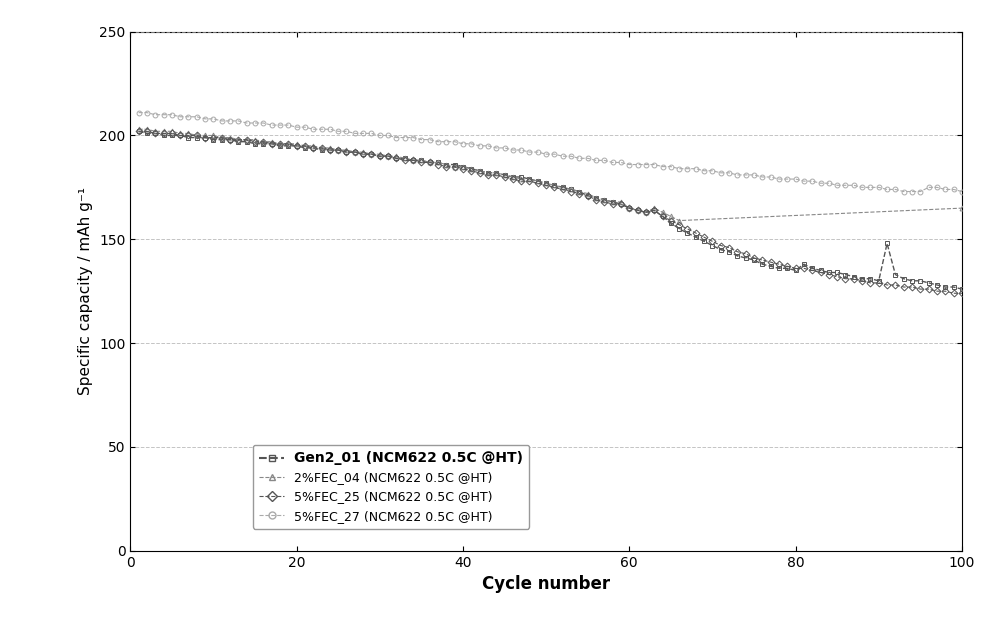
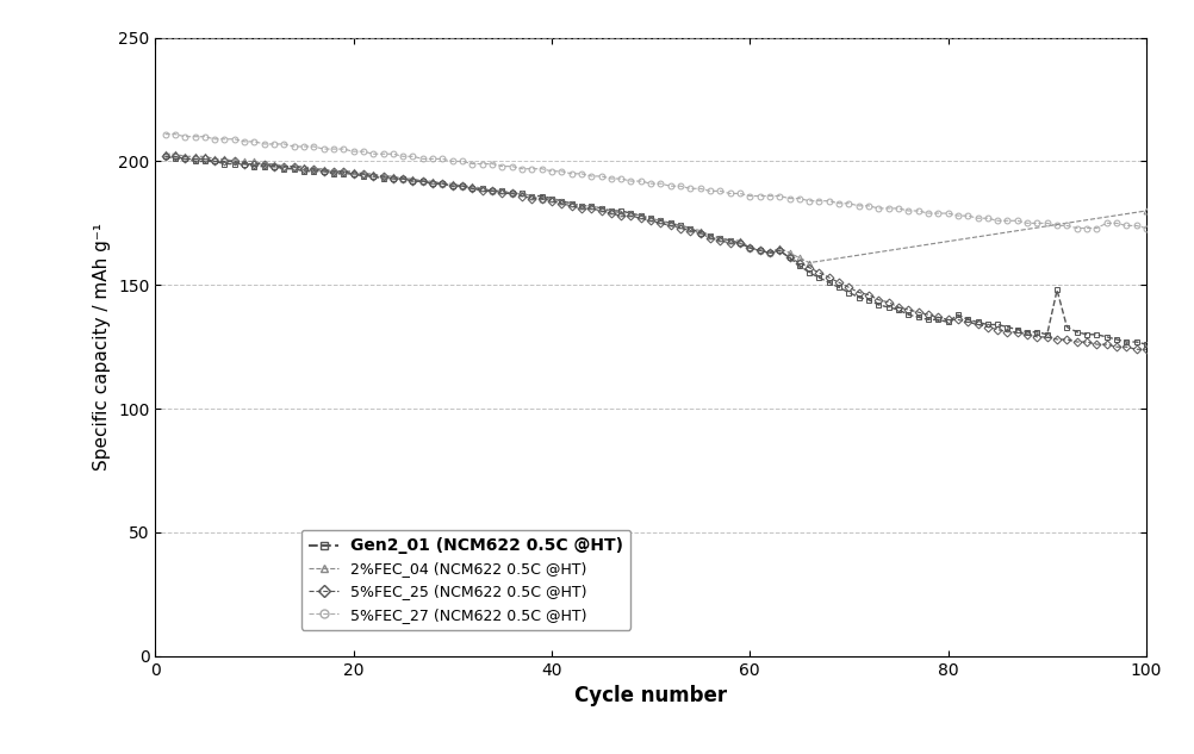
2%FEC_04 (NCM622 0.5C @HT)/100: 165 -> 180
